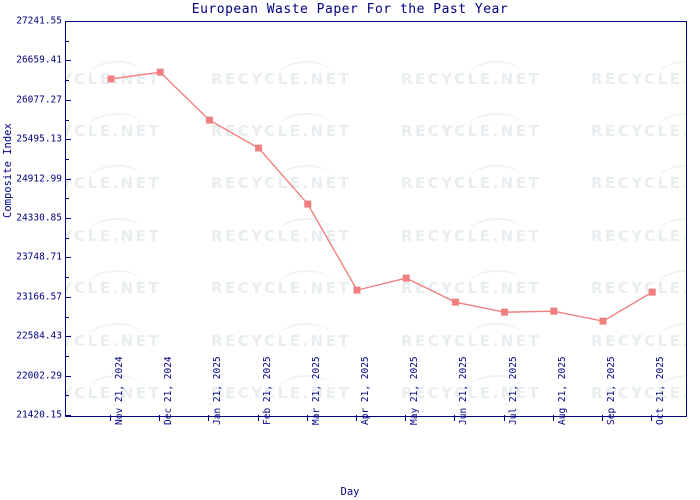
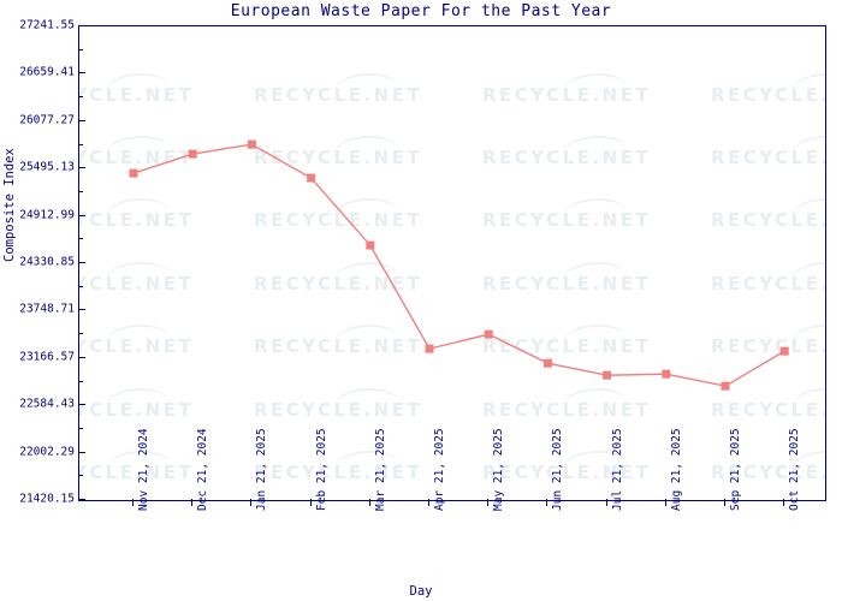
Nov 21, 2024: 26400 -> 25400
Dec 21, 2024: 26500 -> 25700
